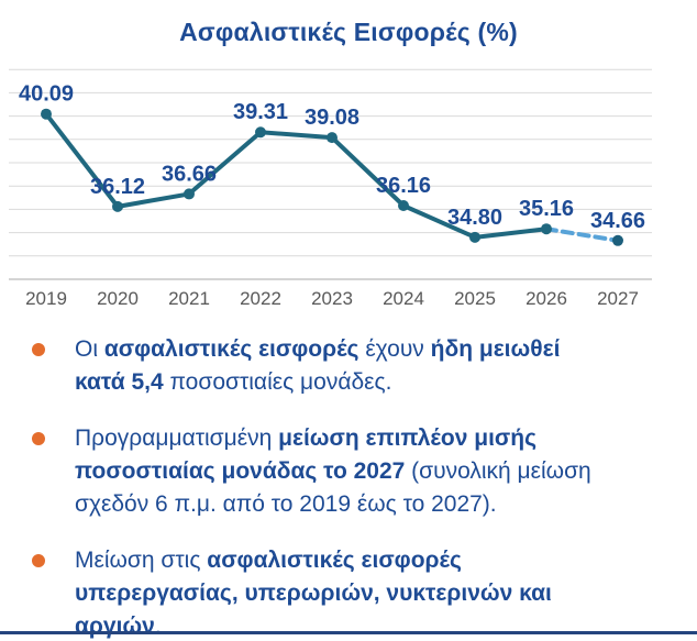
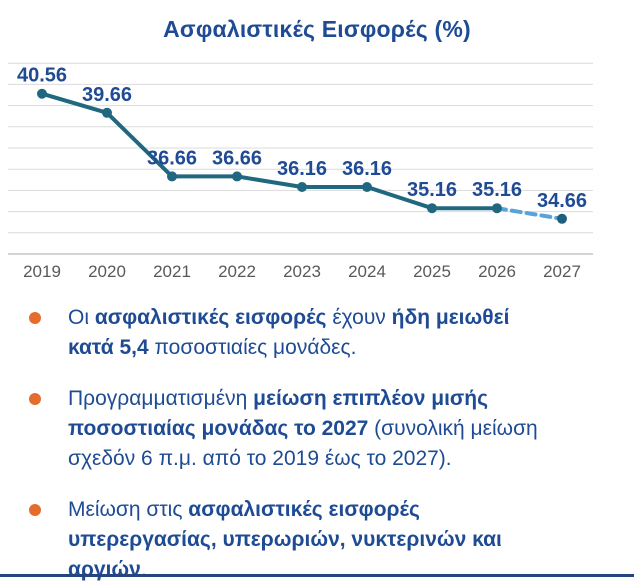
2019: 40.09 -> 40.56
2020: 36.12 -> 39.66
2022: 39.31 -> 36.66
2023: 39.08 -> 36.16
2025: 34.80 -> 35.16
